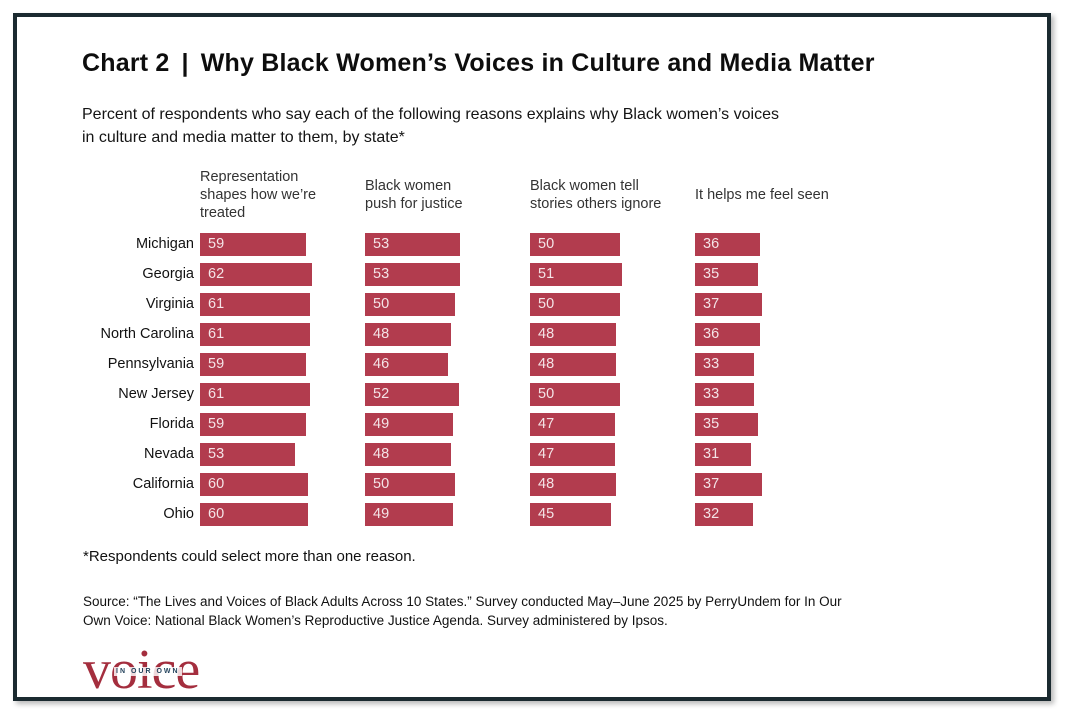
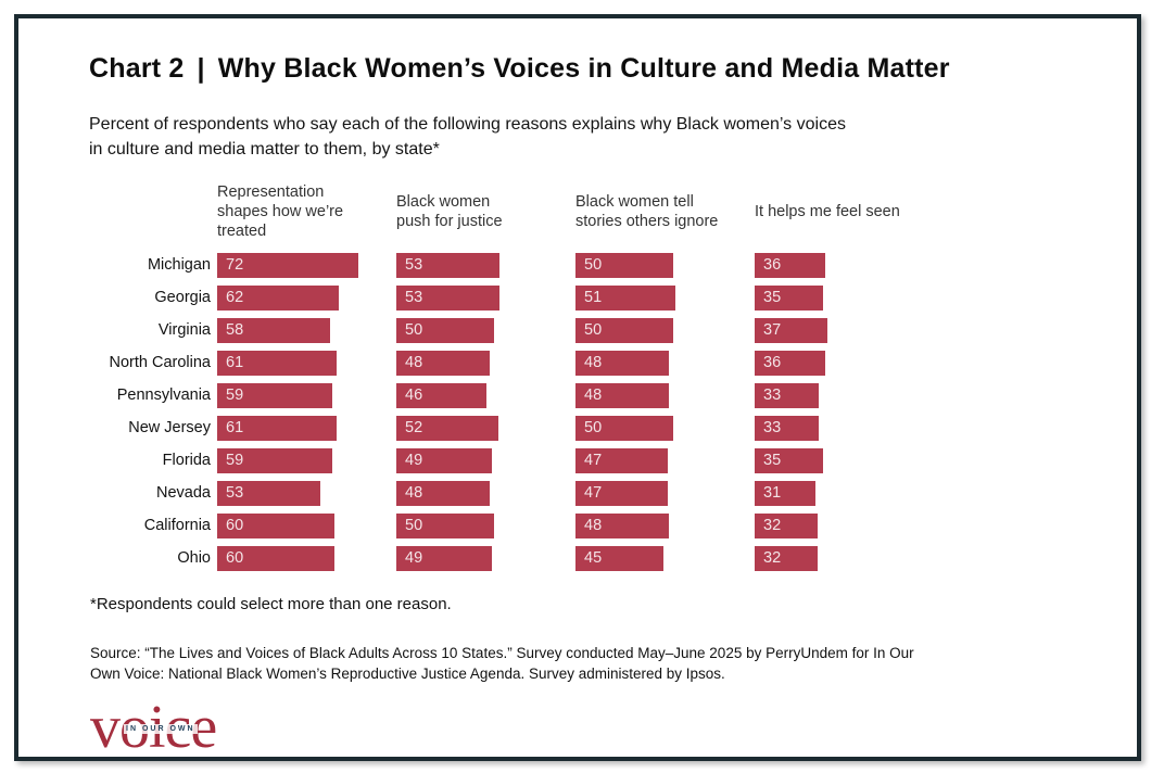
Representation shapes how we’re treated/Michigan: 59 -> 72
Representation shapes how we’re treated/Virginia: 61 -> 58
It helps me feel seen/California: 37 -> 32
